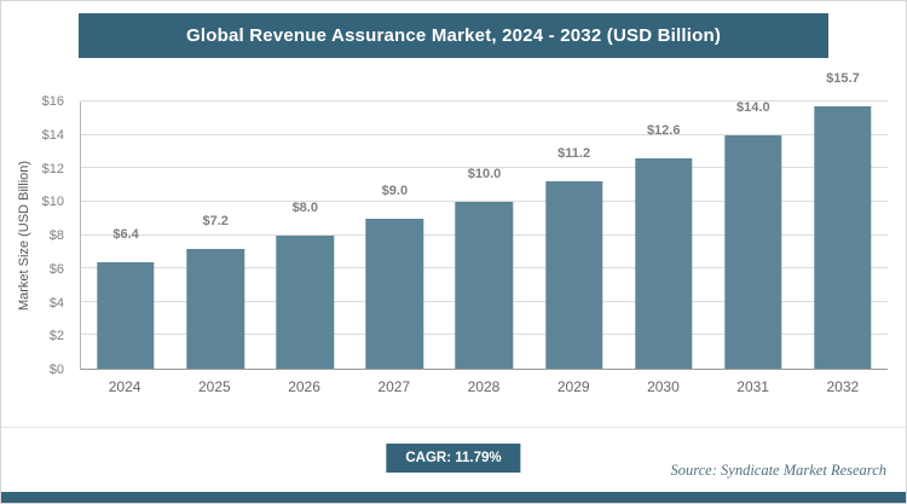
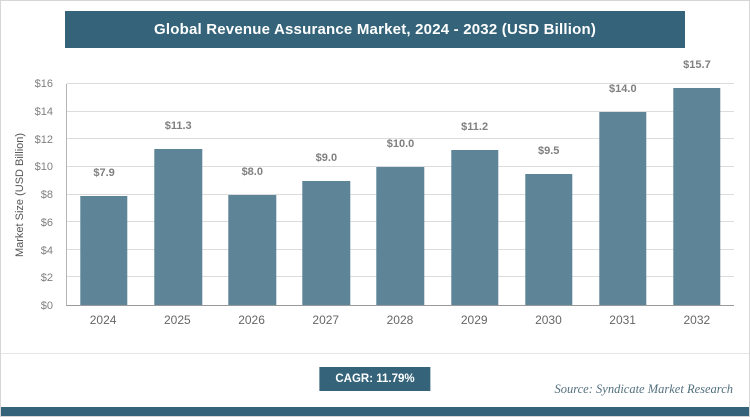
2024: $6.4 -> $7.9
2025: $7.2 -> $11.3
2030: $12.6 -> $9.5
